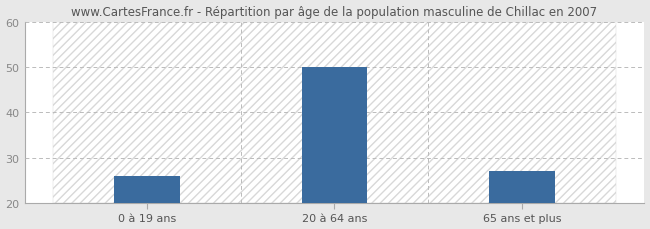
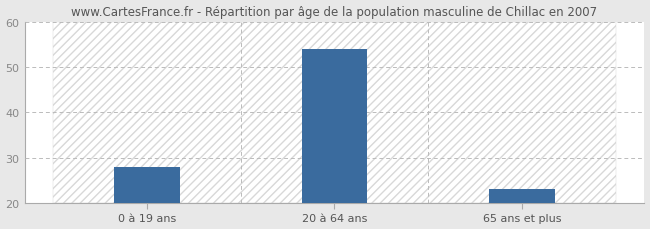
0 à 19 ans: 26 -> 28
20 à 64 ans: 50 -> 54
65 ans et plus: 27 -> 23
